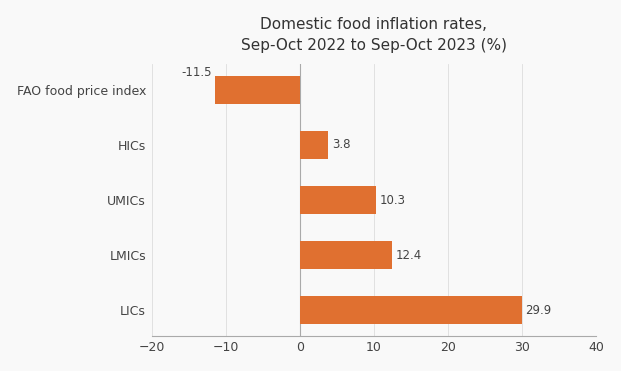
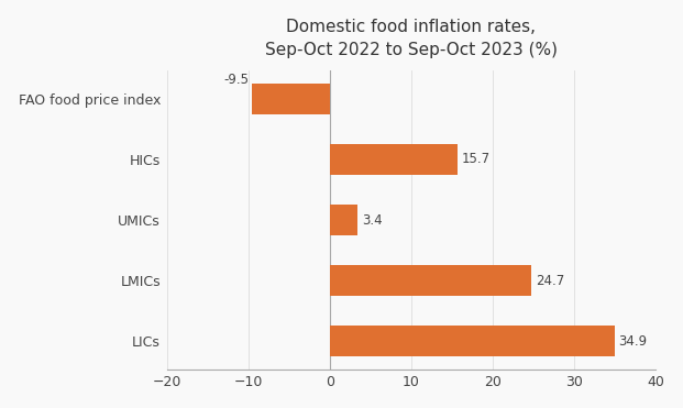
FAO food price index: -11.5 -> -9.5
HICs: 3.8 -> 15.7
UMICs: 10.3 -> 3.4
LMICs: 12.4 -> 24.7
LICs: 29.9 -> 34.9
